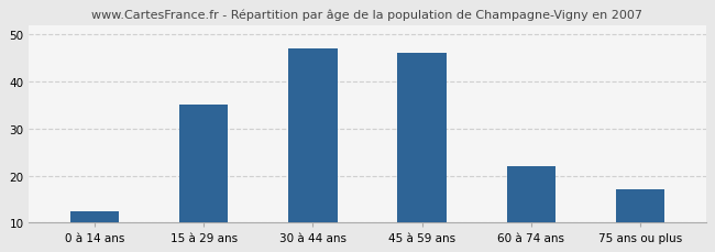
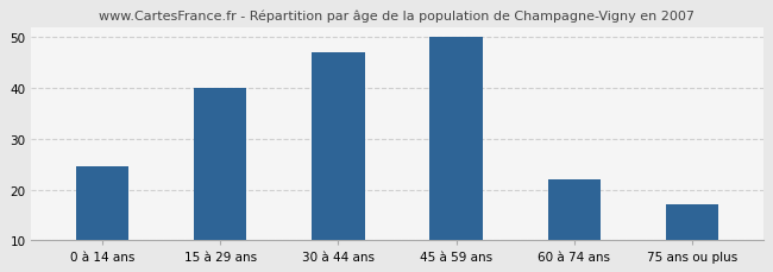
0 à 14 ans: 12.5 -> 24.5
15 à 29 ans: 35.0 -> 40.0
45 à 59 ans: 46.0 -> 50.0
